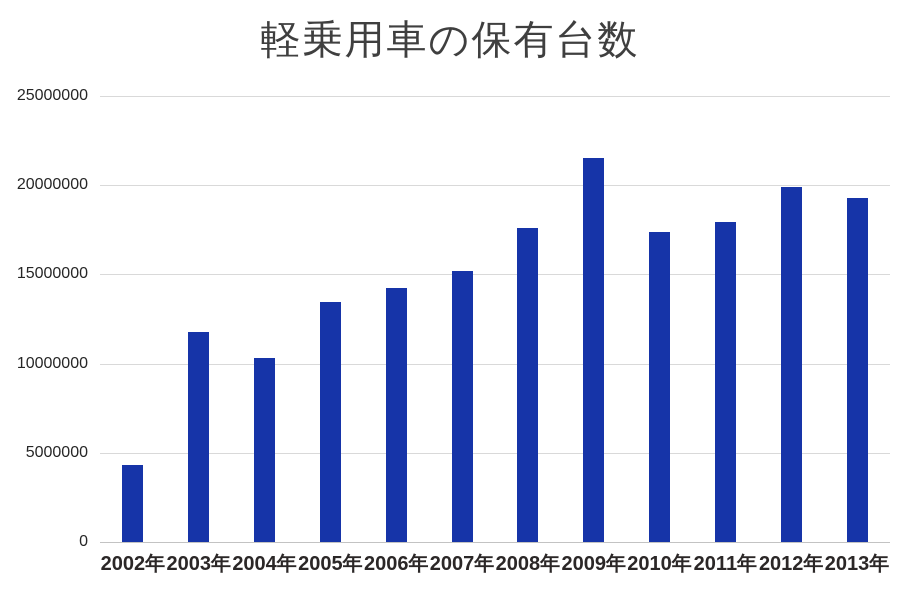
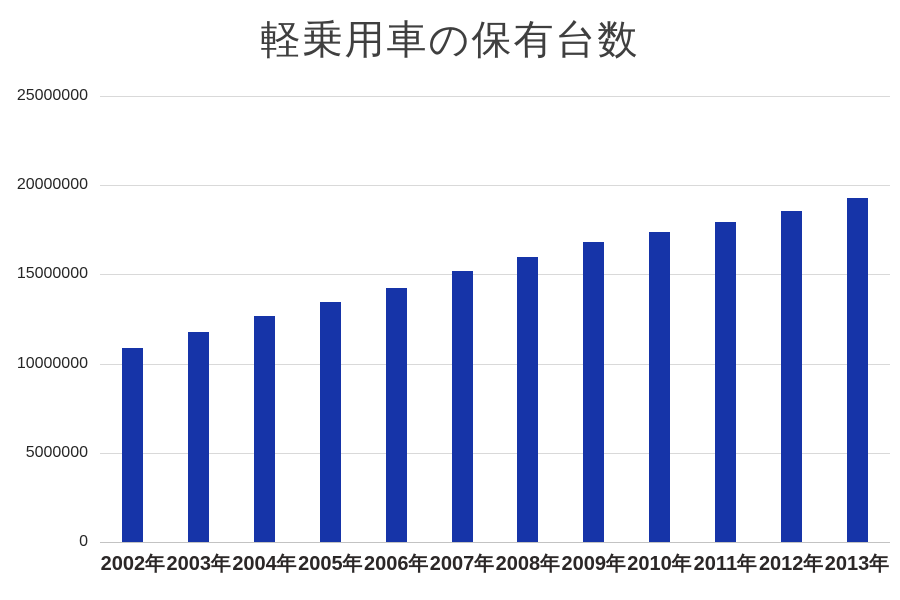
2002年: 4300000 -> 10900000
2004年: 10300000 -> 12600000
2008年: 17600000 -> 16000000
2009年: 21500000 -> 16800000
2012年: 19900000 -> 18600000
